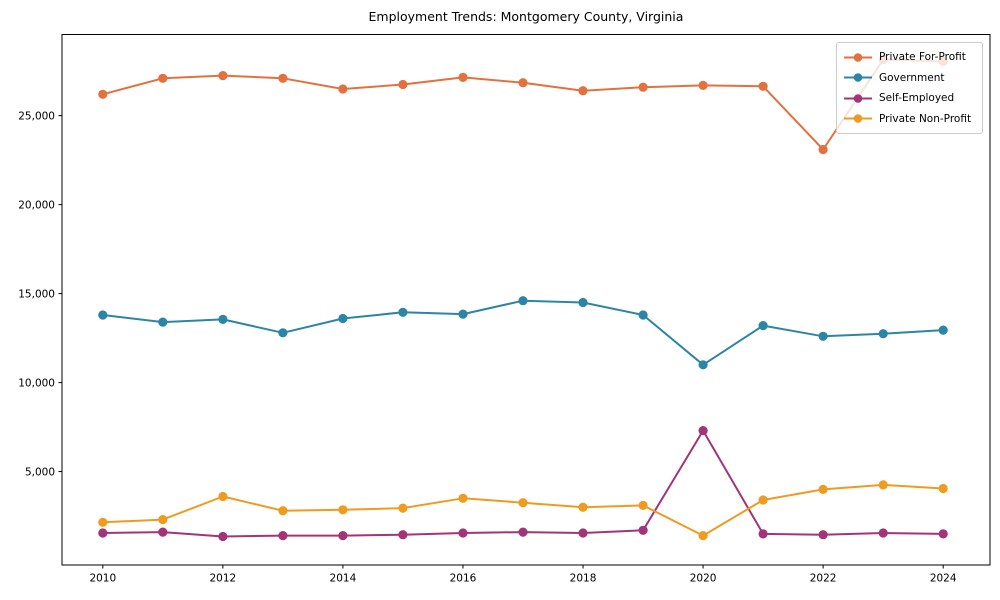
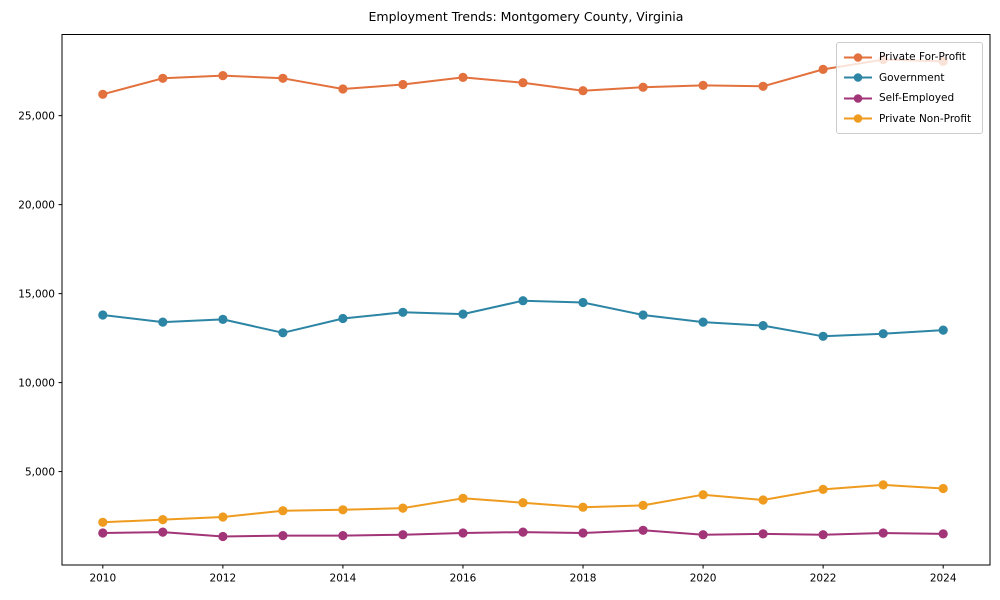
Private Non-Profit/2012: 3600 -> 2400
Government/2020: 11000 -> 13400
Self-Employed/2020: 7300 -> 1400
Private Non-Profit/2020: 1400 -> 3700
Private For-Profit/2022: 23100 -> 27600
